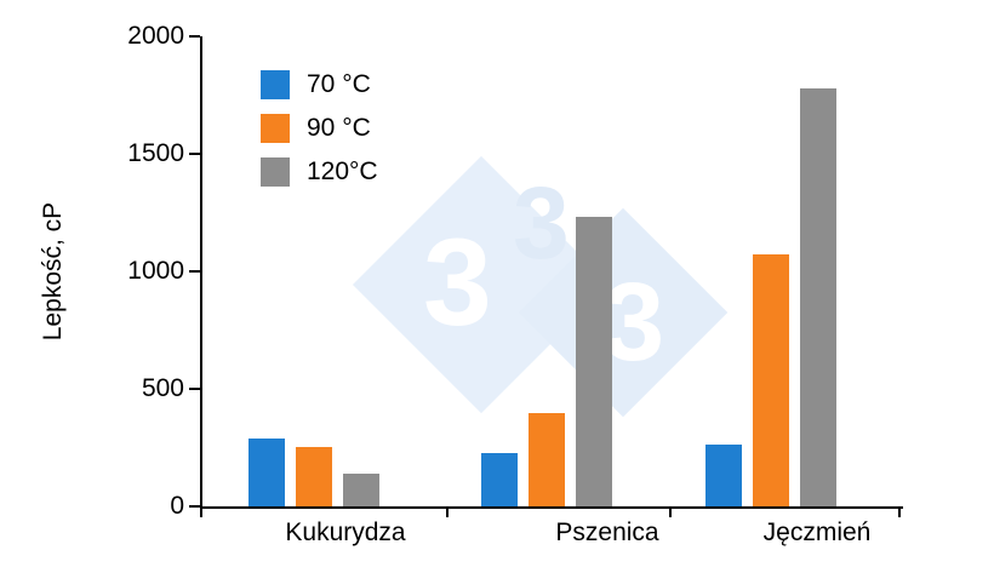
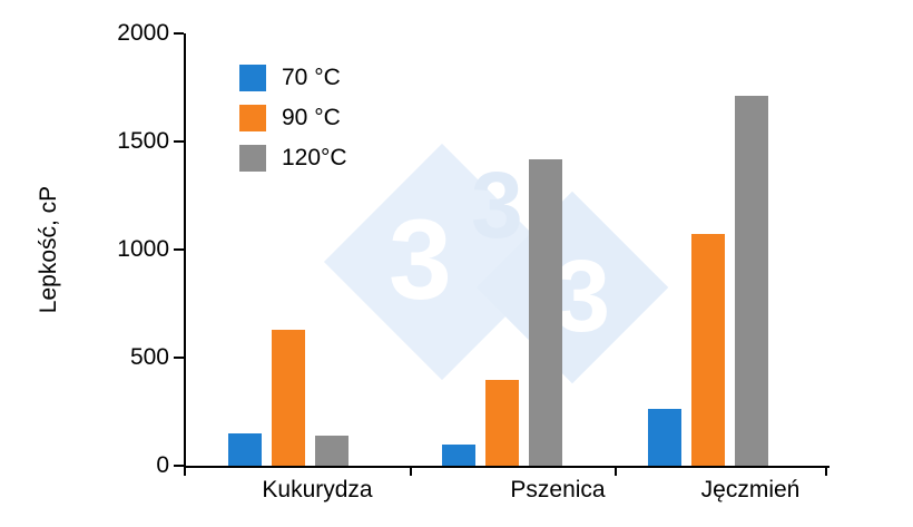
70 °C/Kukurydza: 290 -> 150
90 °C/Kukurydza: 250 -> 630
70 °C/Pszenica: 220 -> 100
120°C/Pszenica: 1230 -> 1420
120°C/Jęczmień: 1780 -> 1710
